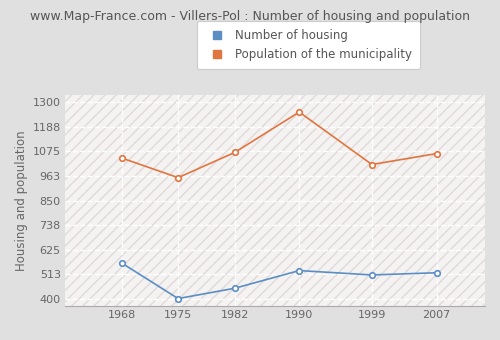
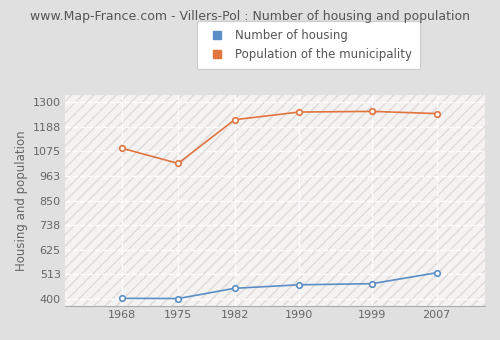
Number of housing/1968: 565 -> 403
Population of the municipality/1968: 1045 -> 1090
Population of the municipality/1975: 955 -> 1020
Population of the municipality/1982: 1070 -> 1220
Number of housing/1990: 530 -> 465
Number of housing/1999: 510 -> 470
Population of the municipality/1999: 1015 -> 1258
Population of the municipality/2007: 1065 -> 1248
